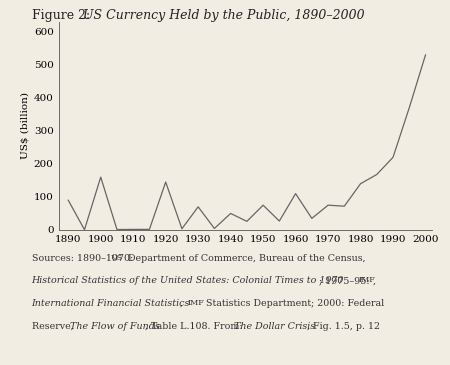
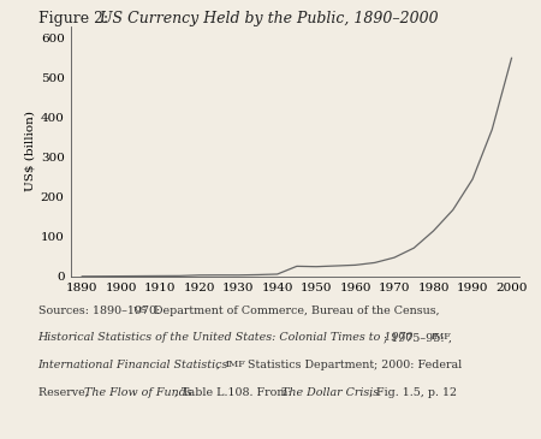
1890: 90 -> 0
1900: 160 -> 1
1920: 145 -> 4
1930: 70 -> 4
1940: 50 -> 6
1950: 75 -> 25
1960: 110 -> 29
1970: 75 -> 48
1980: 140 -> 115
1990: 220 -> 245
2000: 530 -> 550
